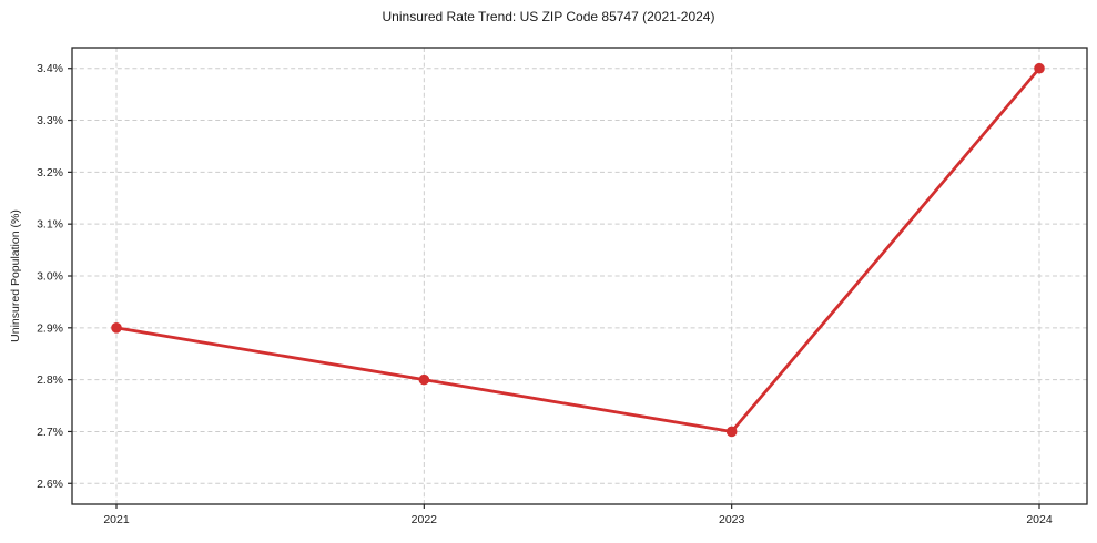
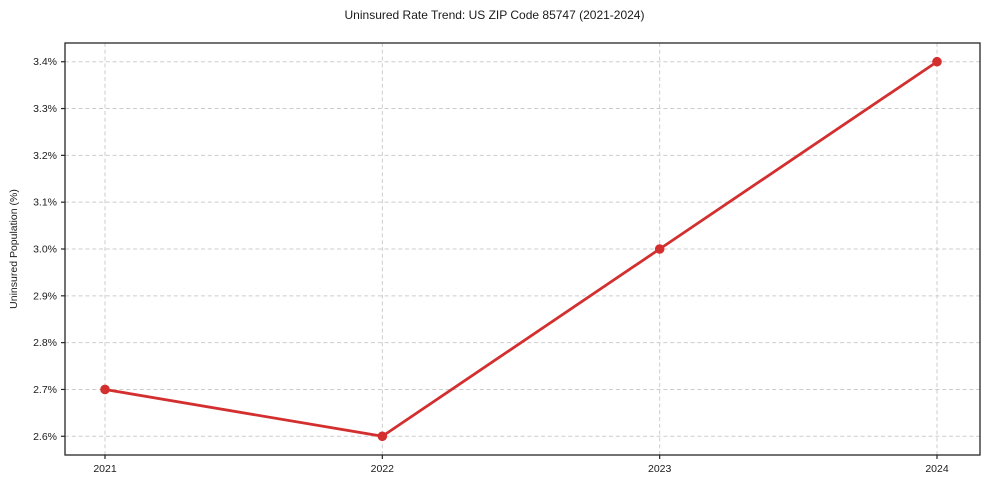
2021: 2.9% -> 2.7%
2022: 2.8% -> 2.6%
2023: 2.7% -> 3.0%
